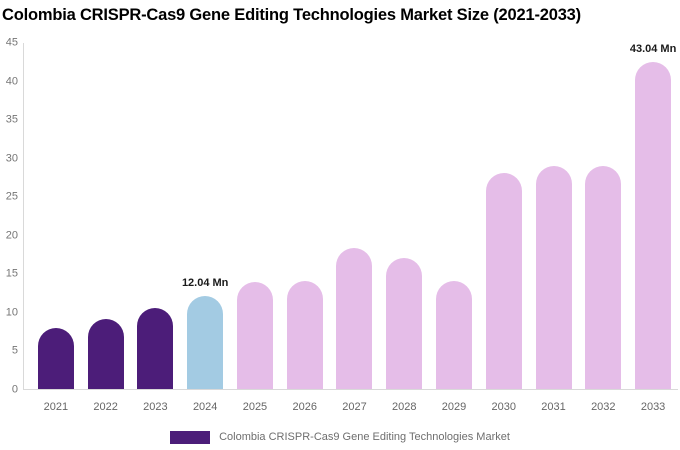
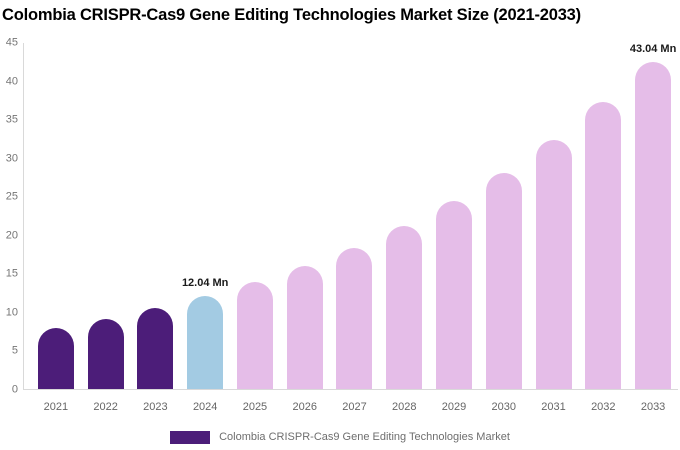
2026: 14 -> 16
2028: 17 -> 21
2029: 14 -> 24
2031: 29 -> 32
2032: 29 -> 37
